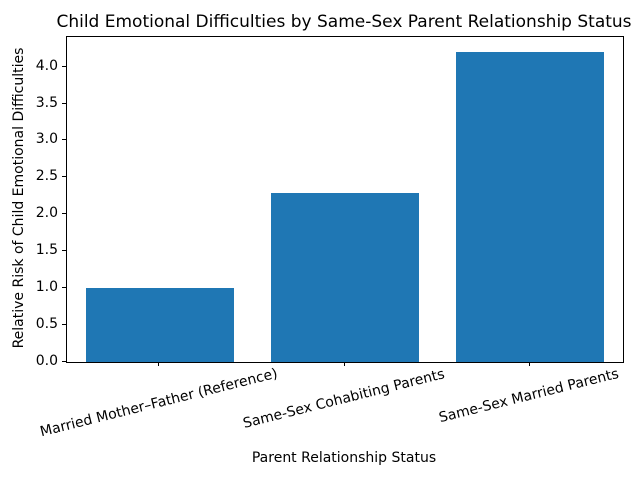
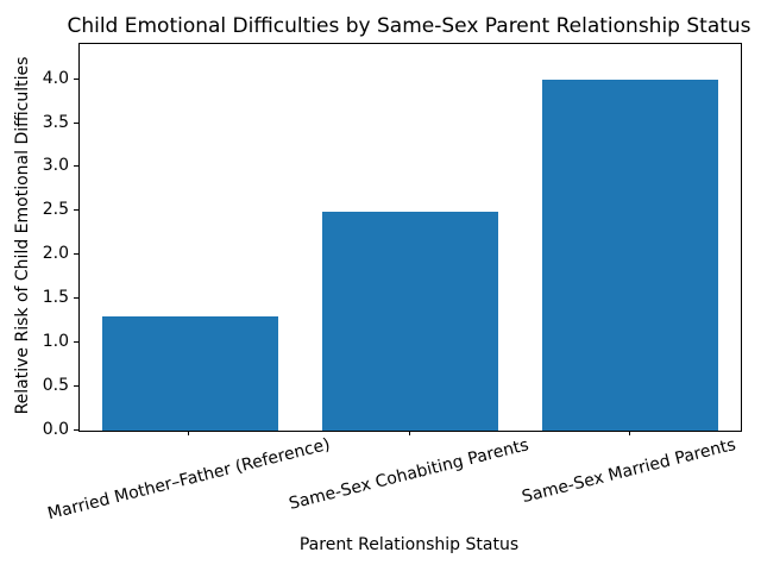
Married Mother–Father (Reference): 1.0 -> 1.3
Same-Sex Cohabiting Parents: 2.3 -> 2.5
Same-Sex Married Parents: 4.2 -> 4.0
